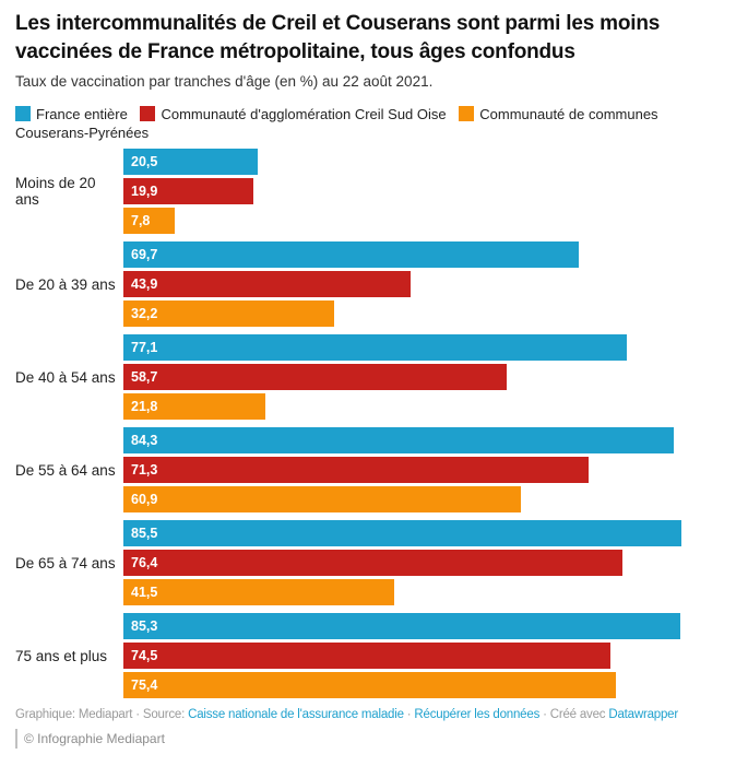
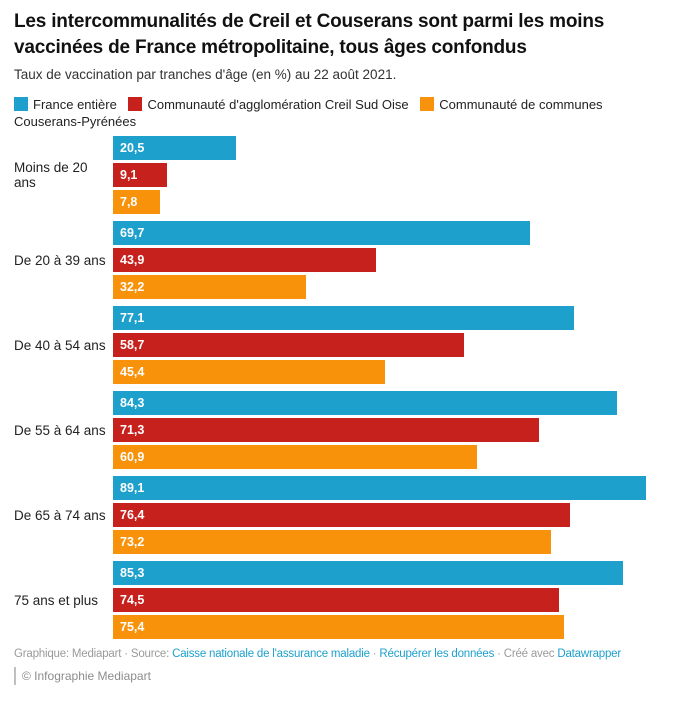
Communauté d'agglomération Creil Sud Oise/Moins de 20 ans: 19,9 -> 9,1
Communauté de communes Couserans-Pyrénées/De 40 à 54 ans: 21,8 -> 45,4
France entière/De 65 à 74 ans: 85,5 -> 89,1
Communauté de communes Couserans-Pyrénées/De 65 à 74 ans: 41,5 -> 73,2
